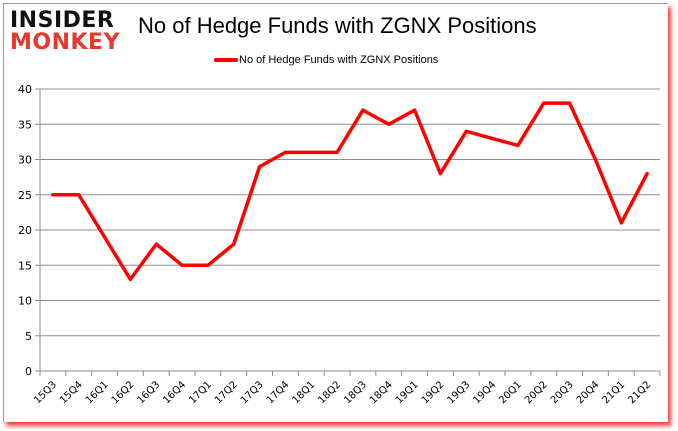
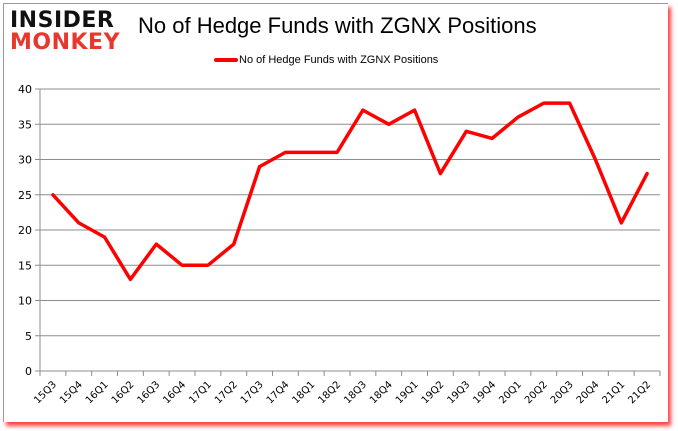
15Q4: 25 -> 21
20Q1: 32 -> 36
